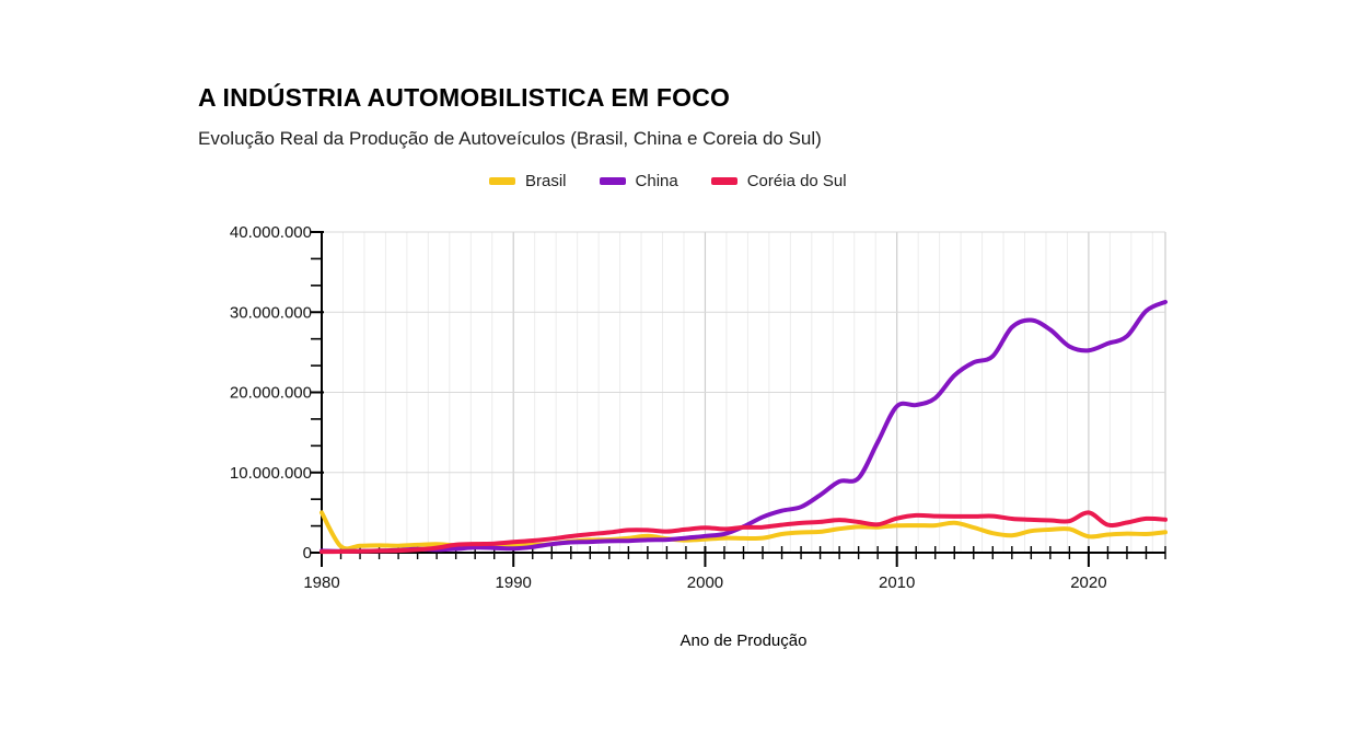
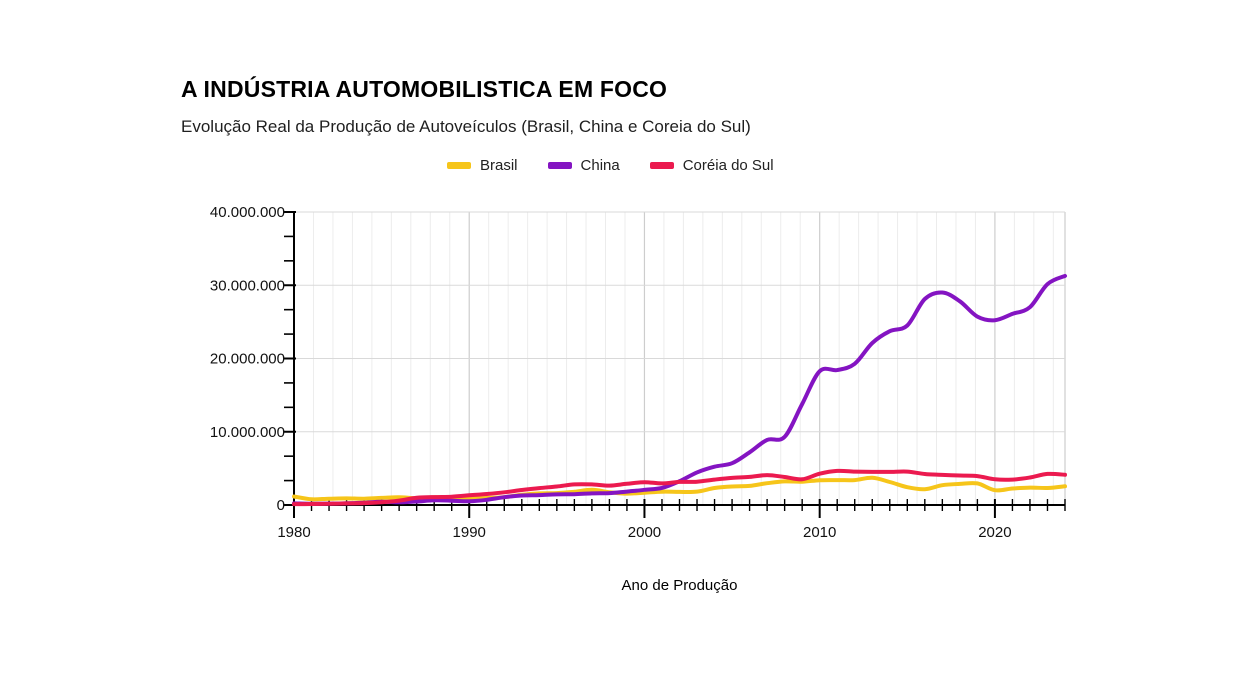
Brasil/1980: 5000000 -> 1000000
Coréia do Sul/2020: 5000000 -> 4000000
